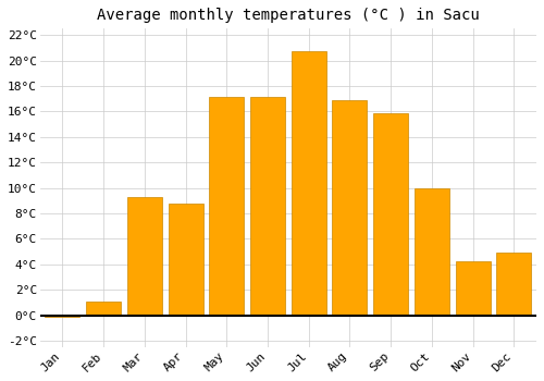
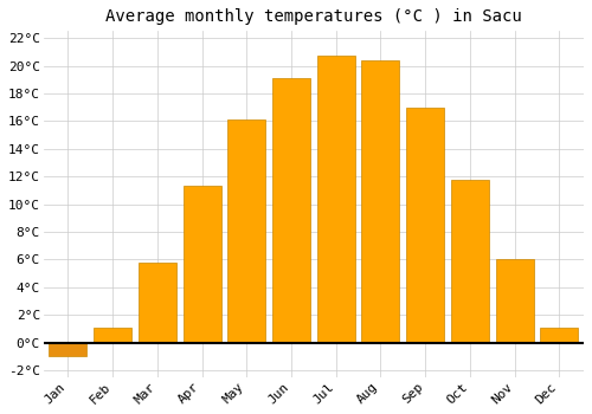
Jan: -0.1°C -> -1.0°C
Mar: 9.3°C -> 5.8°C
Apr: 8.8°C -> 11.3°C
May: 17.1°C -> 16.1°C
Jun: 17.1°C -> 19.1°C
Aug: 16.9°C -> 20.4°C
Sep: 15.9°C -> 17.0°C
Oct: 10.0°C -> 11.8°C
Nov: 4.2°C -> 6.0°C
Dec: 4.9°C -> 1.1°C
